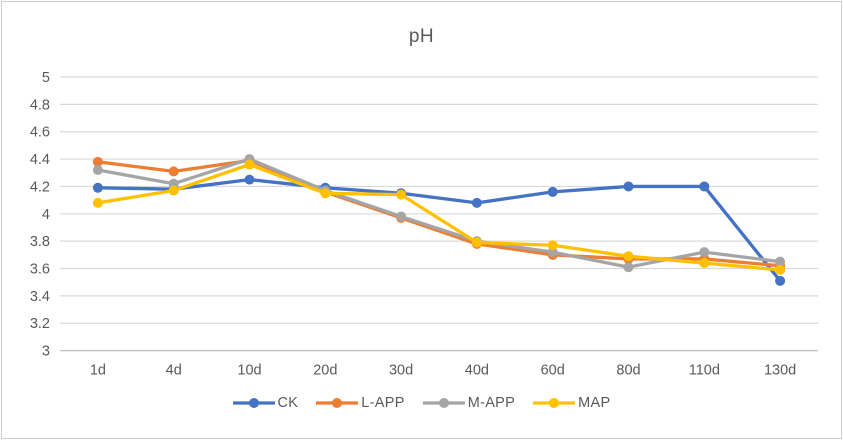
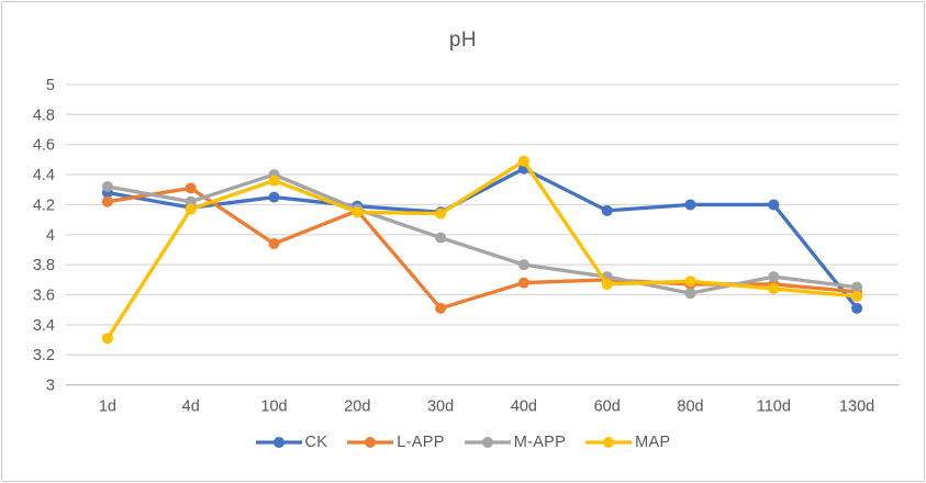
CK/1d: 4.19 -> 4.28
L-APP/1d: 4.38 -> 4.22
MAP/1d: 4.08 -> 3.31
L-APP/10d: 4.39 -> 3.94
L-APP/30d: 3.97 -> 3.51
CK/40d: 4.08 -> 4.44
L-APP/40d: 3.78 -> 3.68
MAP/40d: 3.79 -> 4.49
MAP/60d: 3.77 -> 3.67
